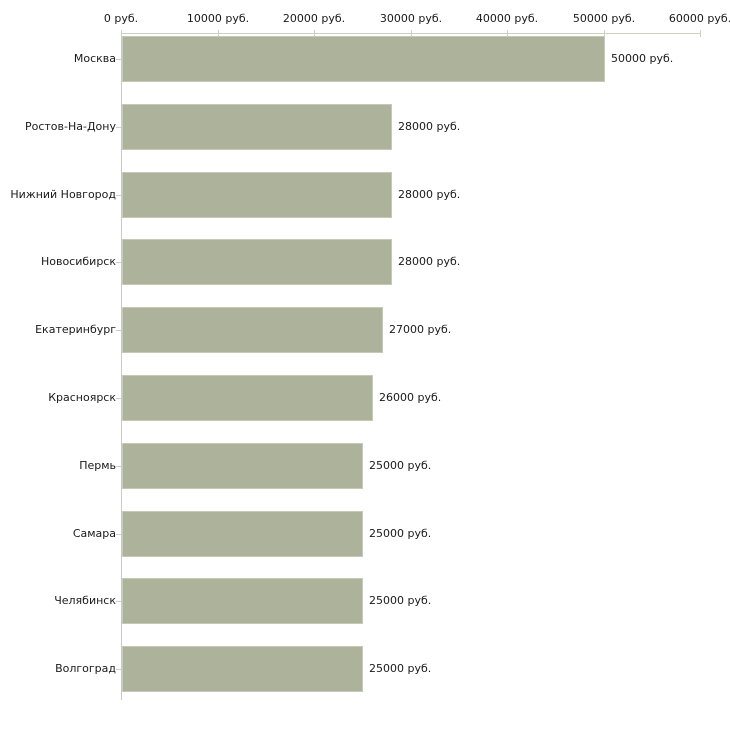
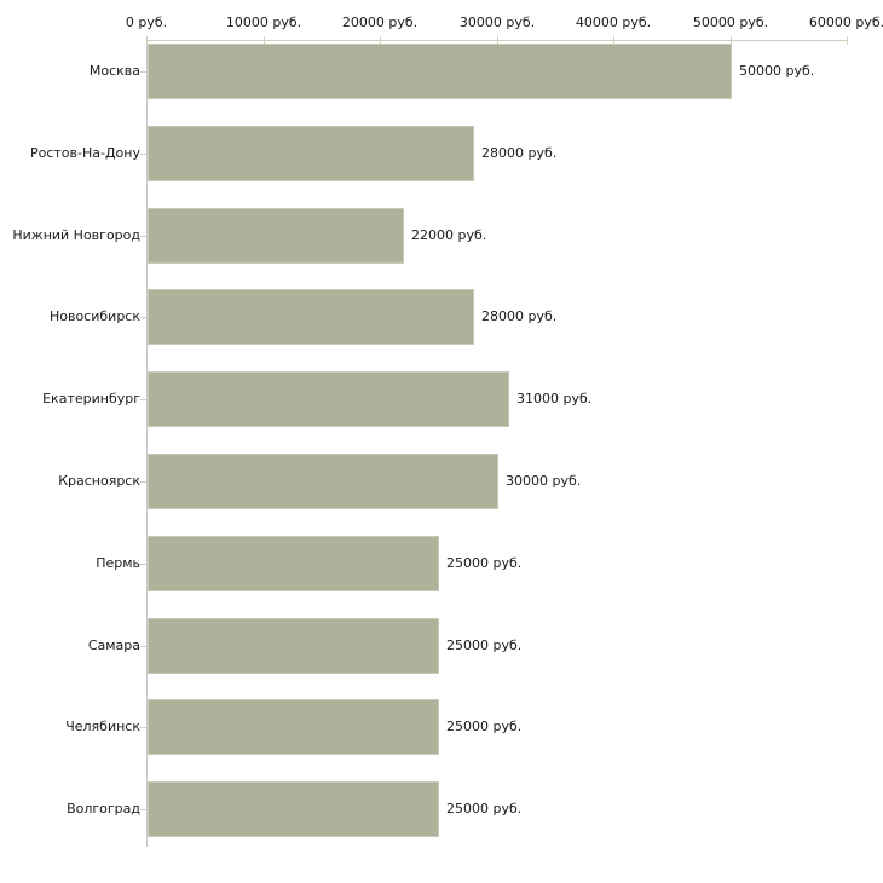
Нижний Новгород: 28000 -> 22000
Екатеринбург: 27000 -> 31000
Красноярск: 26000 -> 30000
